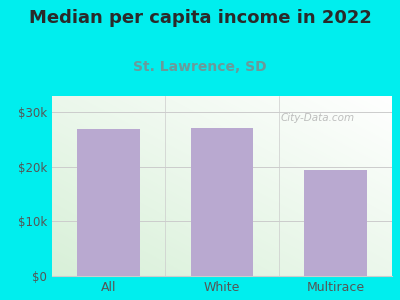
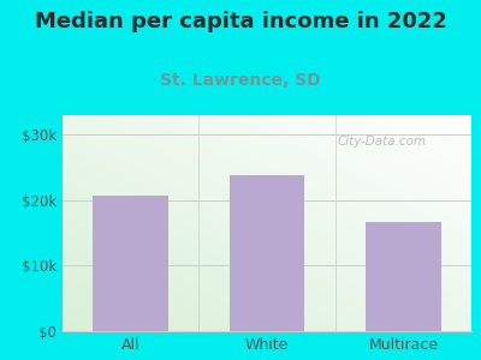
All: $27.0k -> $20.8k
White: $27.2k -> $23.8k
Multirace: $19.5k -> $16.6k
